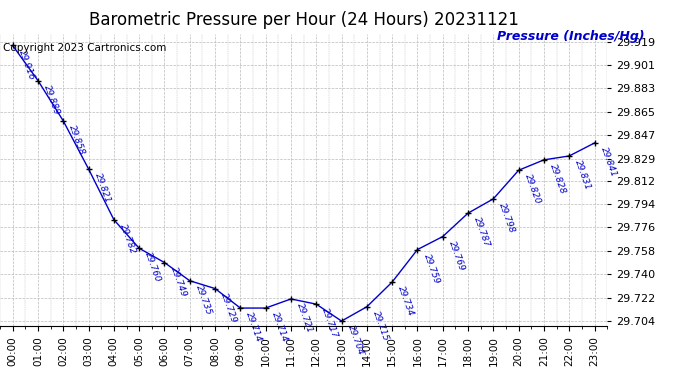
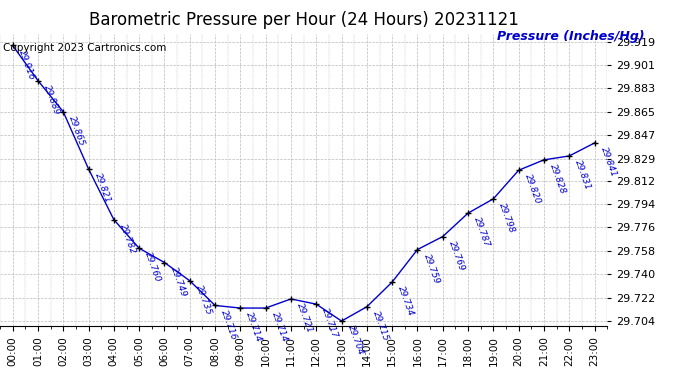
02:00: 29.858 -> 29.865
08:00: 29.729 -> 29.716
